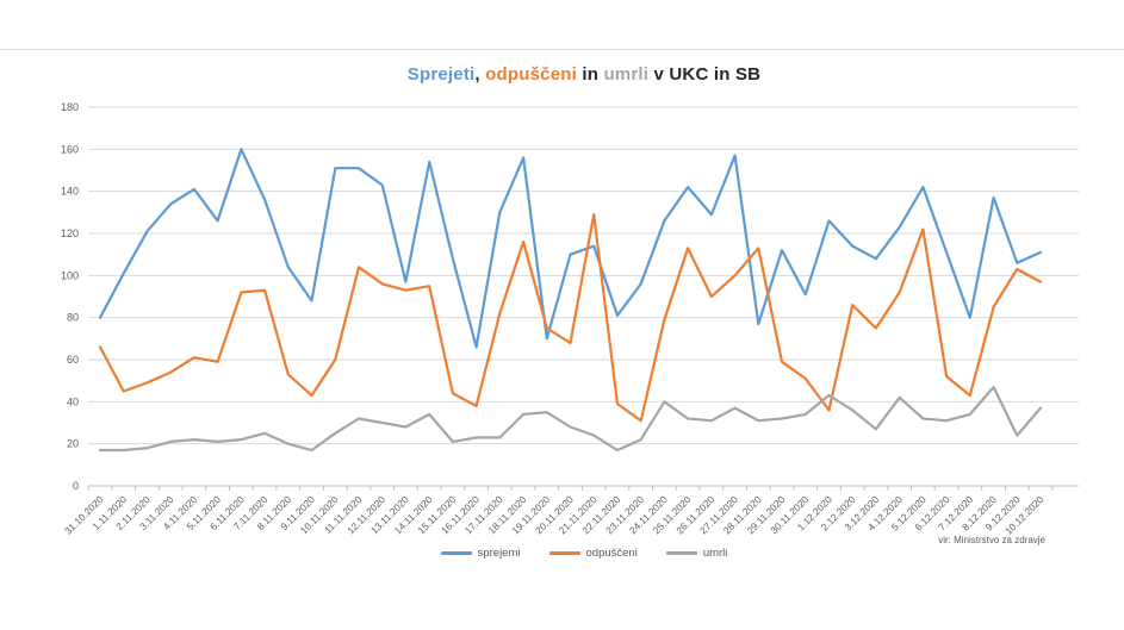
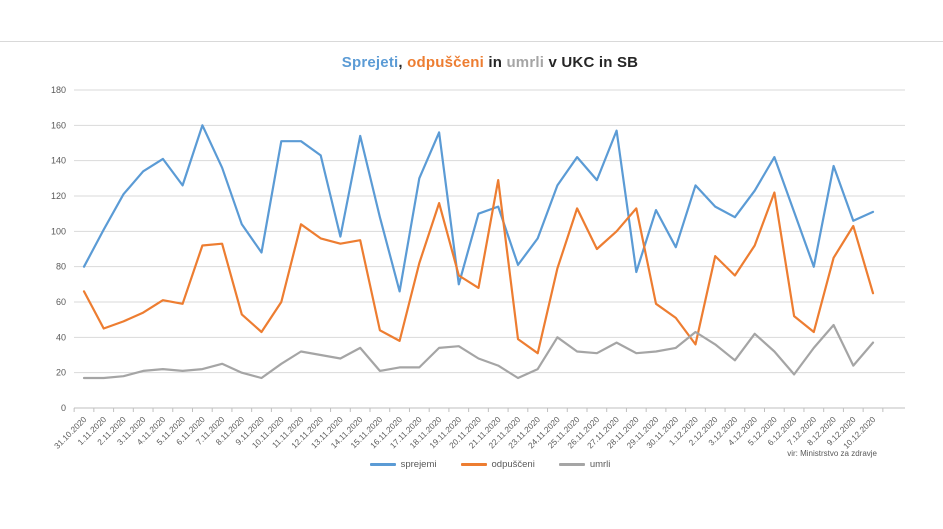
umrli/6.12.2020: 31 -> 19
odpuščeni/10.12.2020: 97 -> 65
